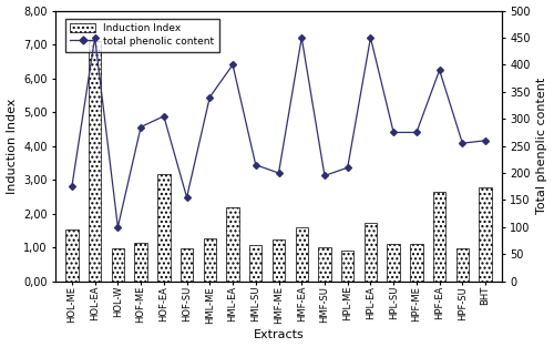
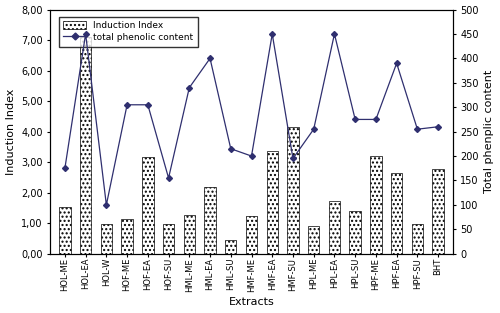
total phenolic content/HOF-ME: 285 -> 305
Induction Index/HML-SU: 1,07 -> 0,45
Induction Index/HMF-EA: 1,58 -> 3,35
Induction Index/HMF-SU: 1,00 -> 4,15
total phenolic content/HPL-ME: 210 -> 255
Induction Index/HPL-SU: 1,10 -> 1,40
Induction Index/HPF-ME: 1,10 -> 3,20
